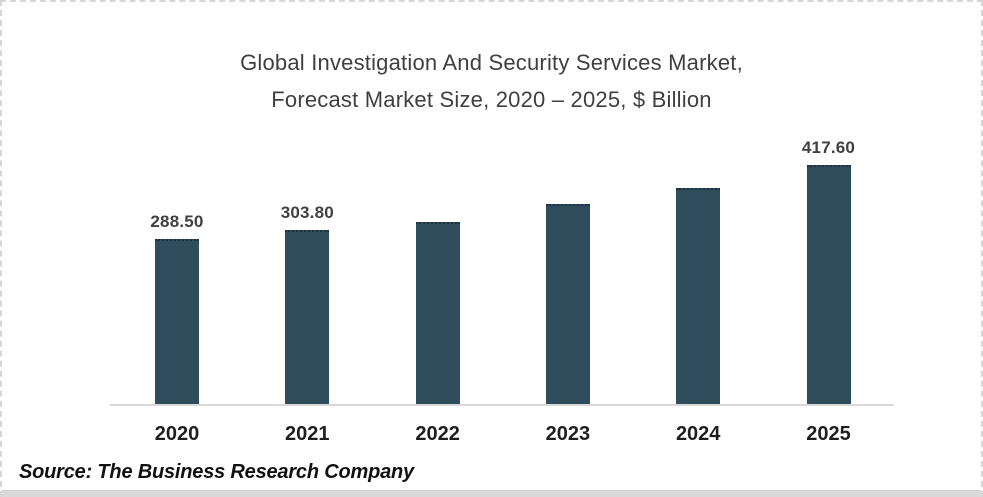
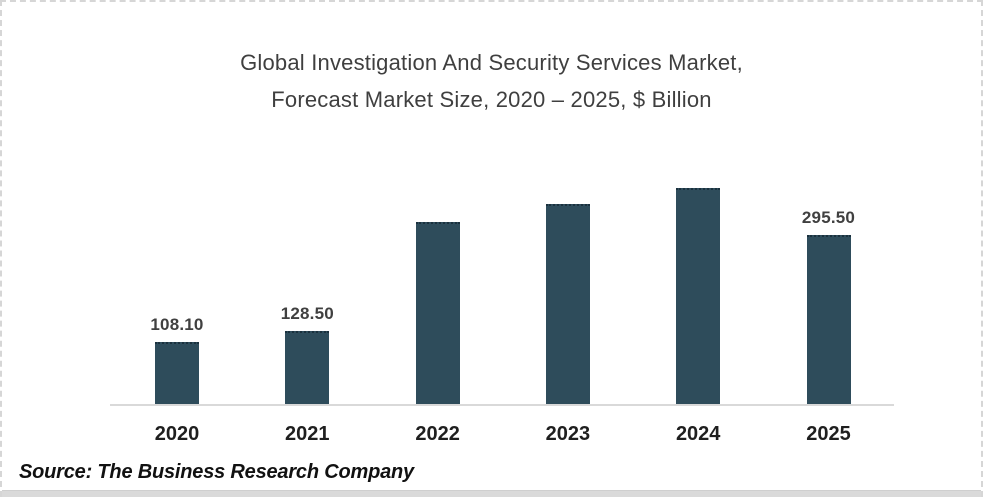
2020: 288.50 -> 108.10
2021: 303.80 -> 128.50
2025: 417.60 -> 295.50
